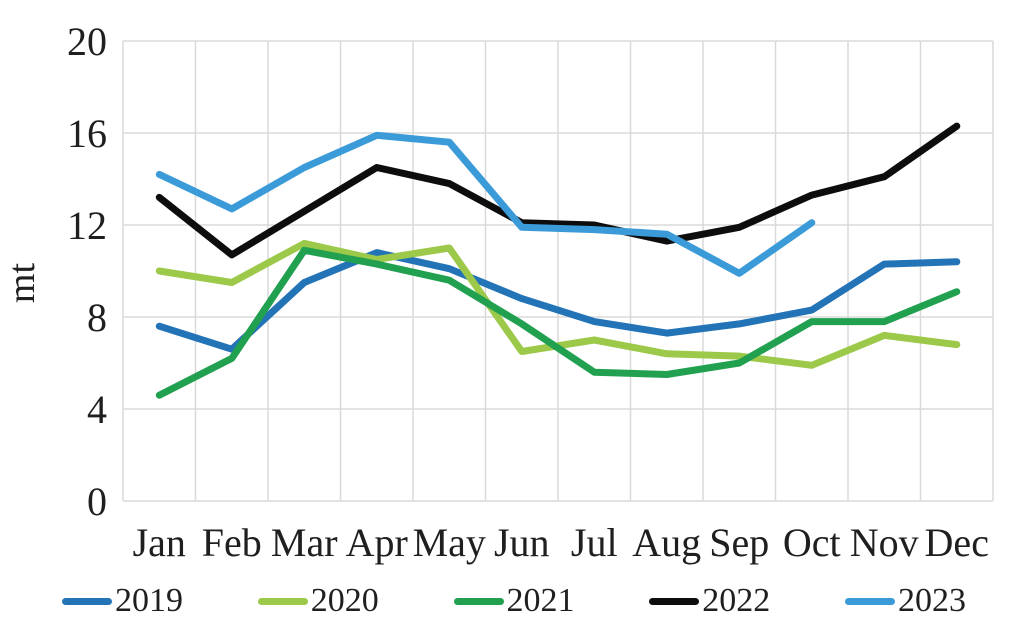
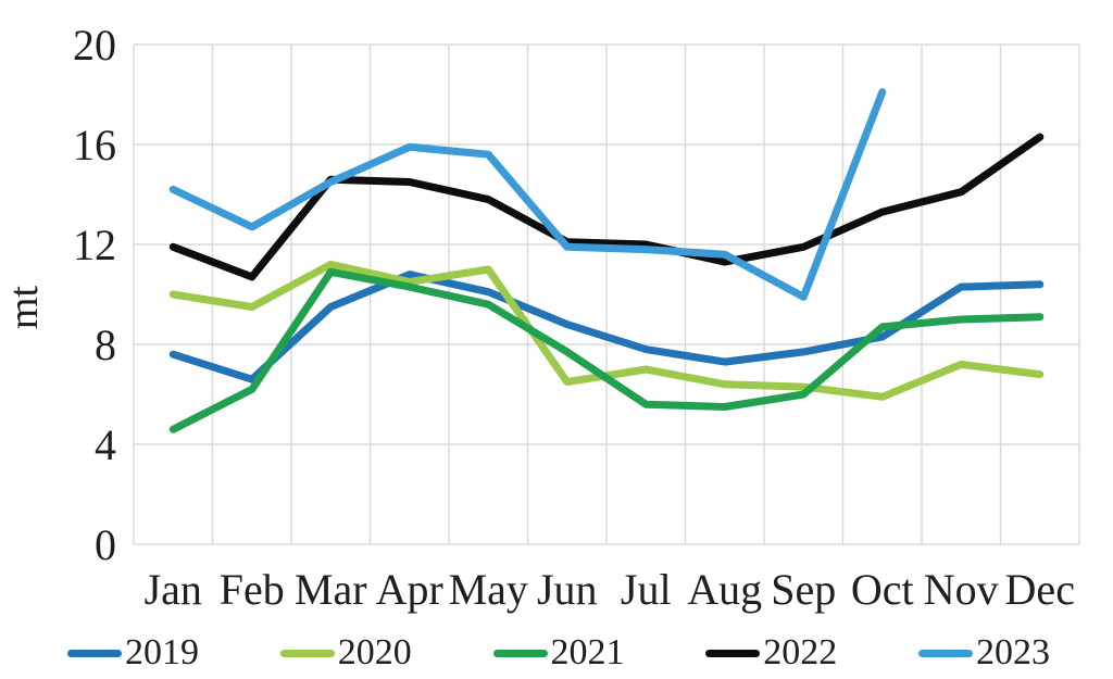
2022/Jan: 13.2 -> 11.9
2022/Mar: 12.6 -> 14.6
2021/Oct: 7.8 -> 8.7
2023/Oct: 12.1 -> 18.1
2021/Nov: 7.8 -> 9.0
